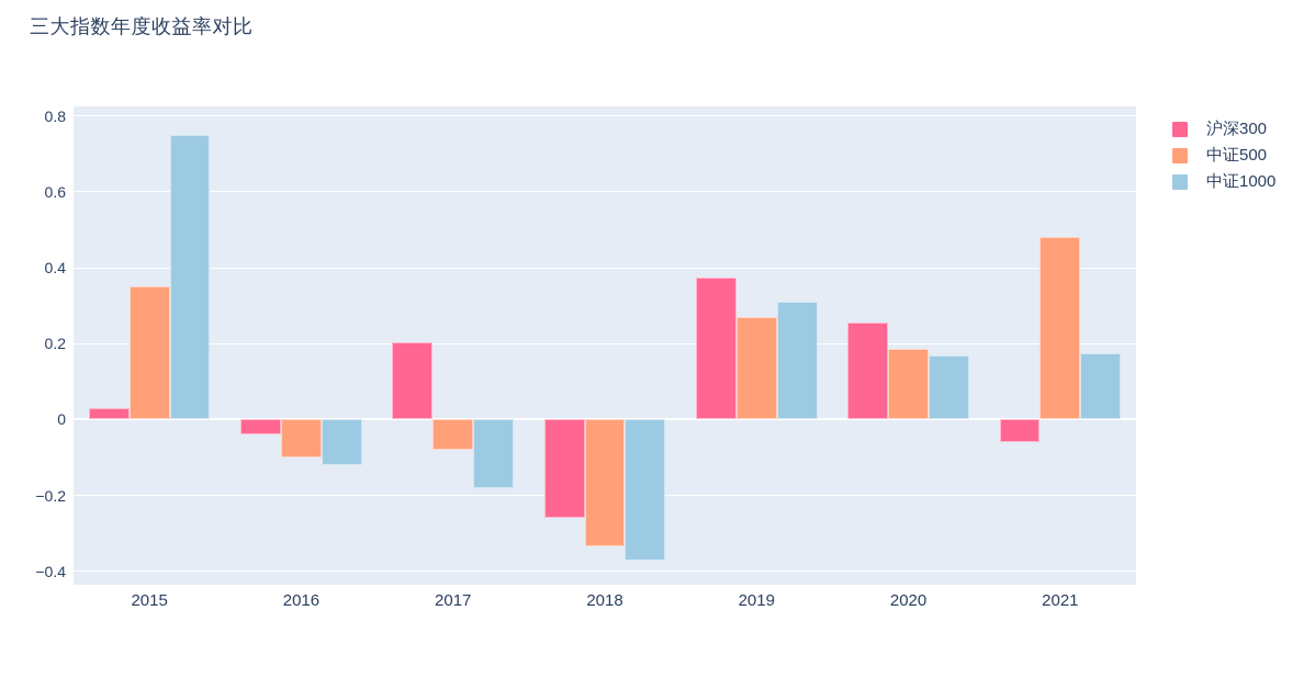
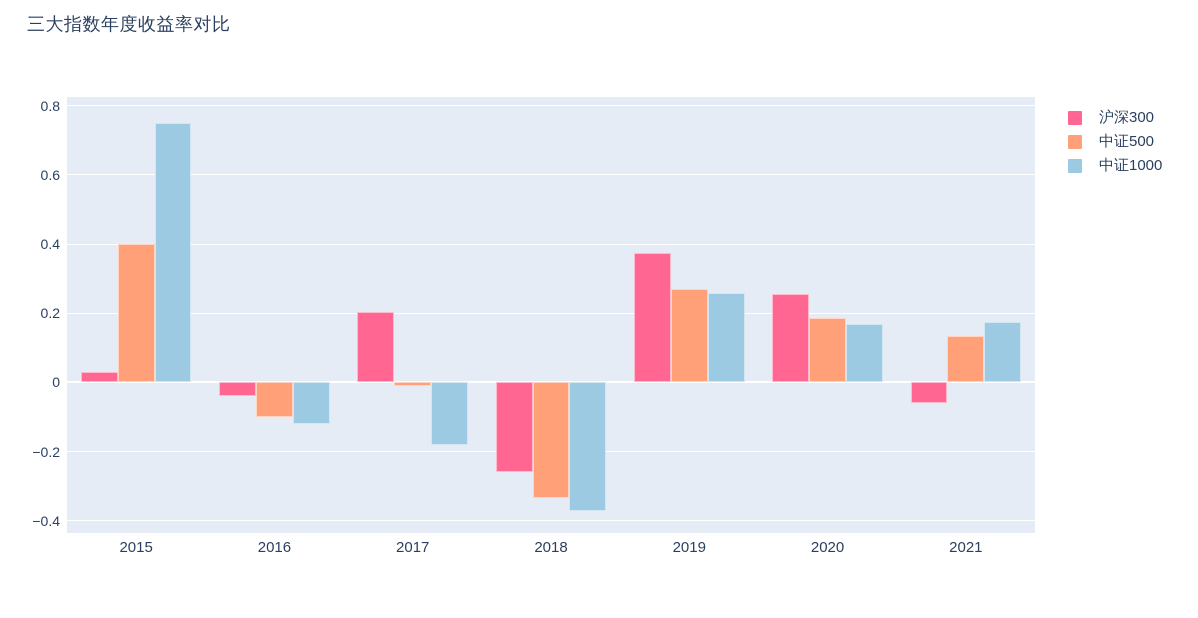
中证500/2015: 0.35 -> 0.40
中证500/2017: -0.08 -> -0.01
中证1000/2019: 0.31 -> 0.26
中证500/2021: 0.48 -> 0.14
